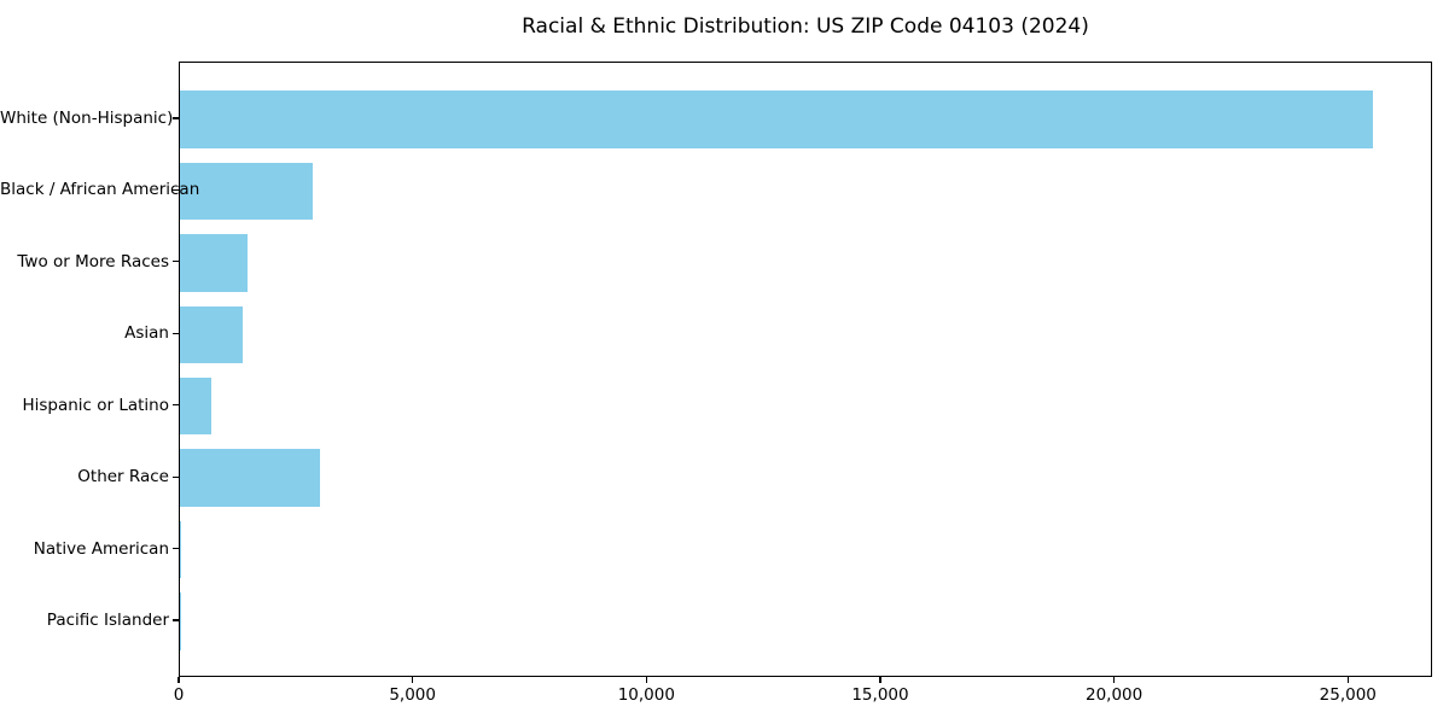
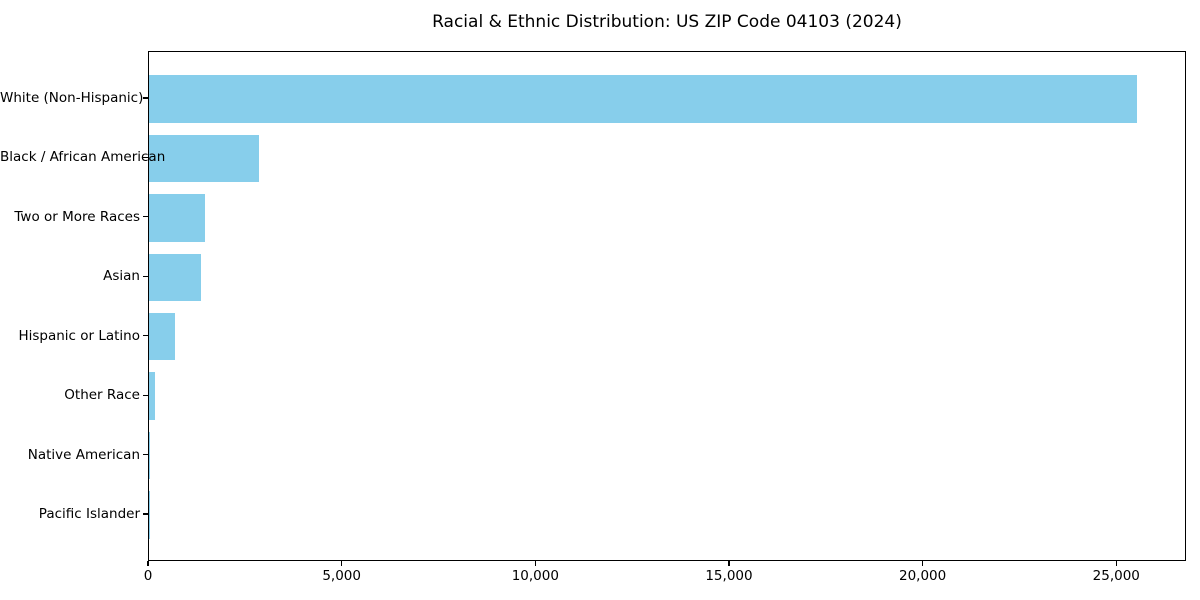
Other Race: 3000 -> 200
